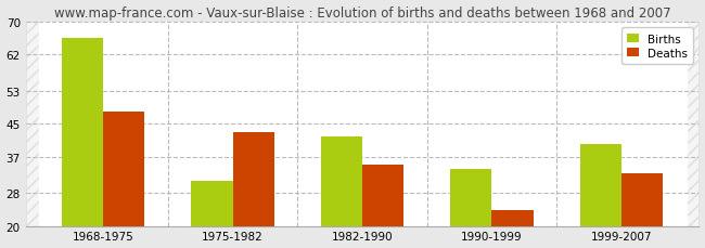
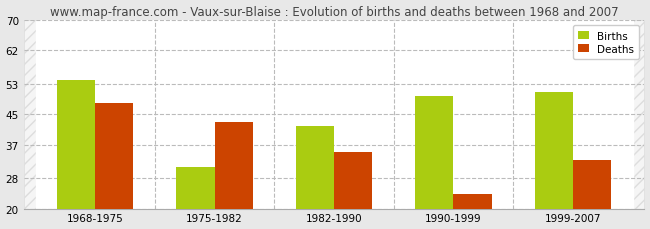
Births/1968-1975: 66 -> 54
Births/1990-1999: 34 -> 50
Births/1999-2007: 40 -> 51
